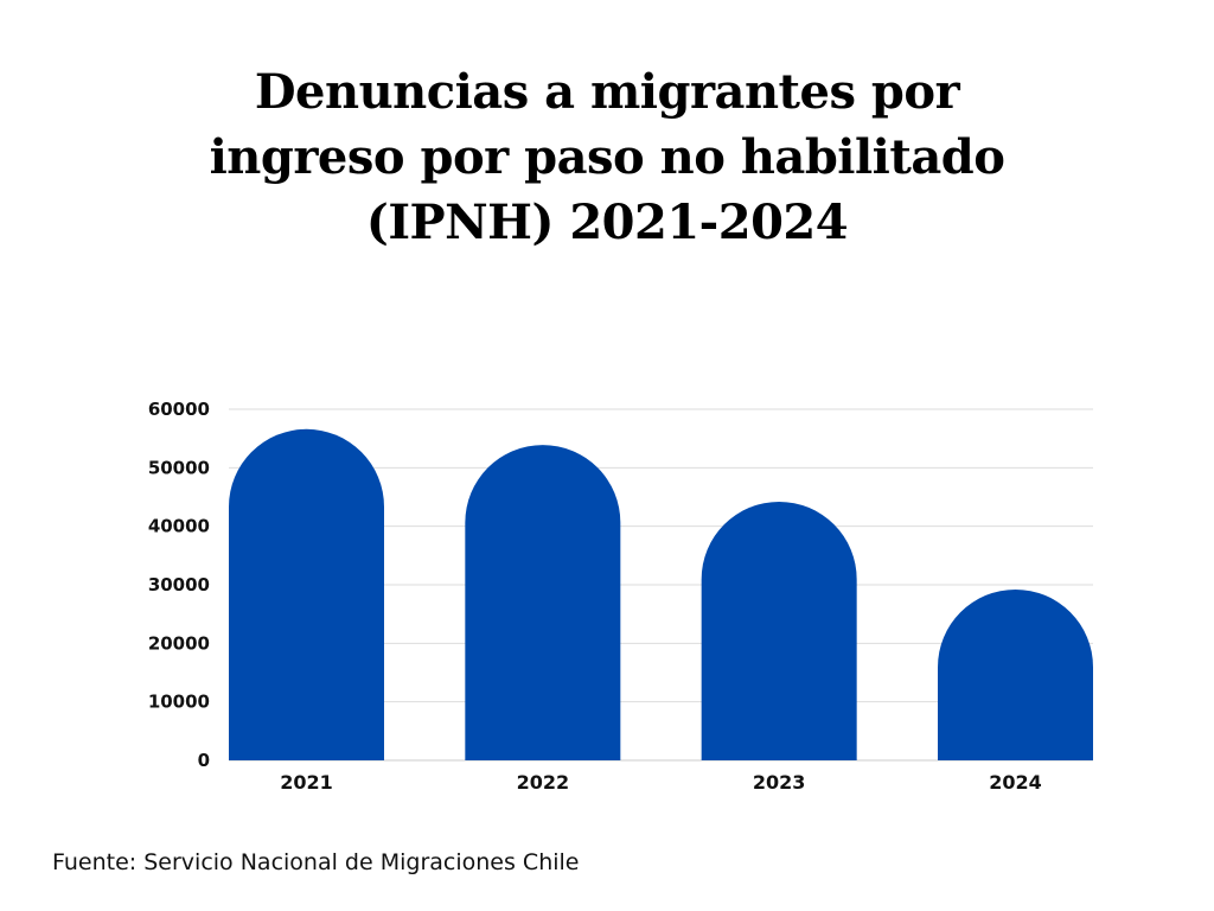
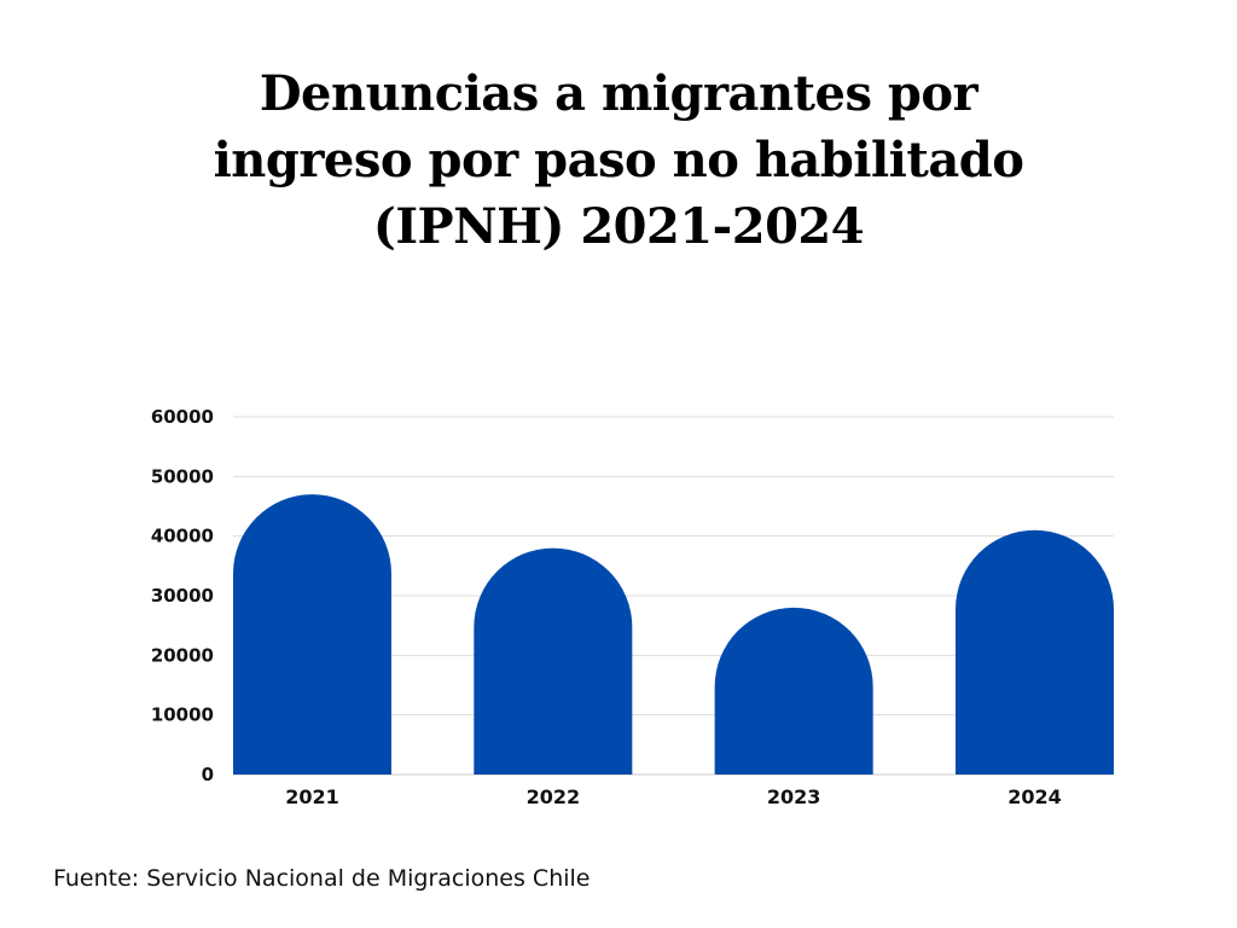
2021: 57000 -> 47000
2022: 54000 -> 38000
2023: 44000 -> 28000
2024: 29000 -> 41000
